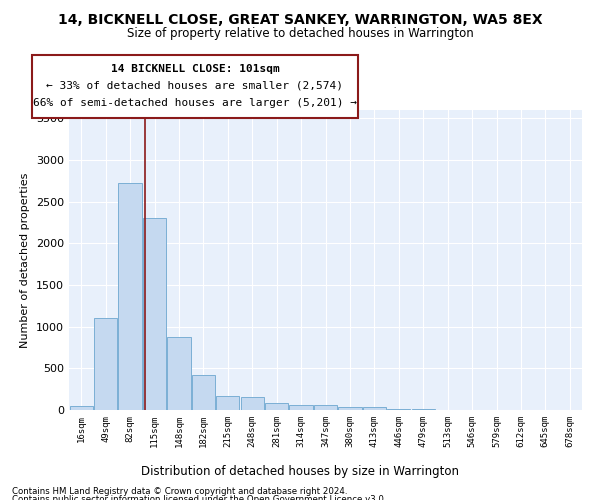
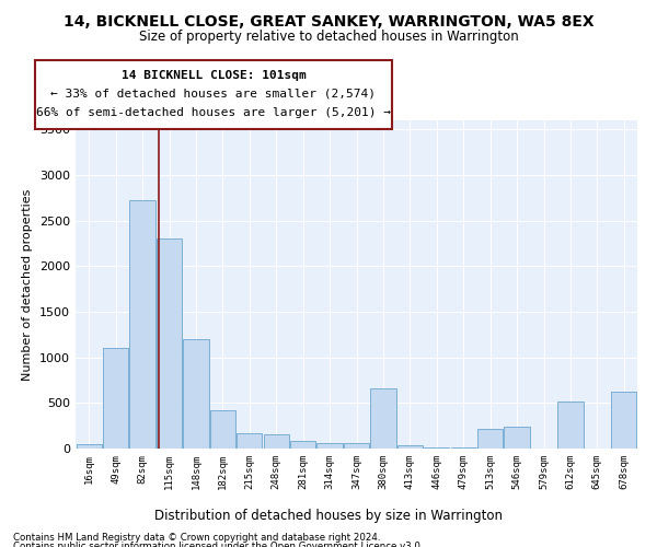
148sqm: 880 -> 1200
380sqm: 40 -> 660
513sqm: 0 -> 220
546sqm: 0 -> 240
612sqm: 0 -> 520
678sqm: 0 -> 620
